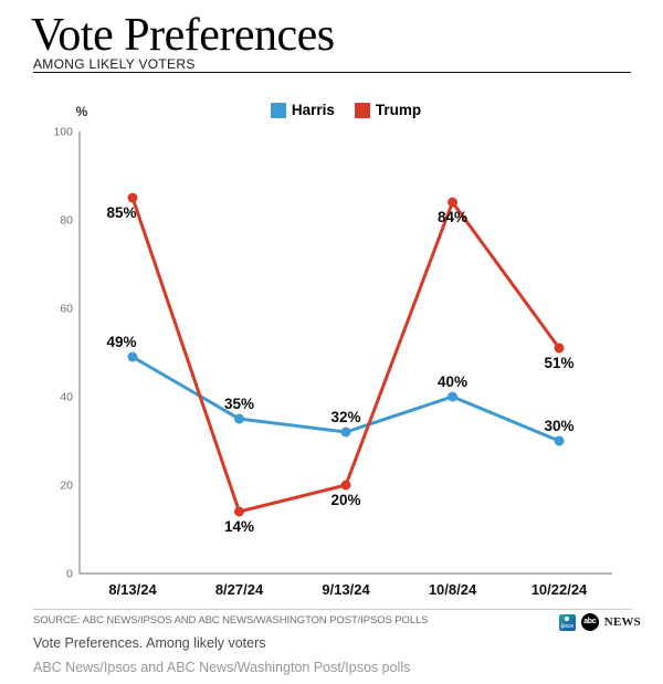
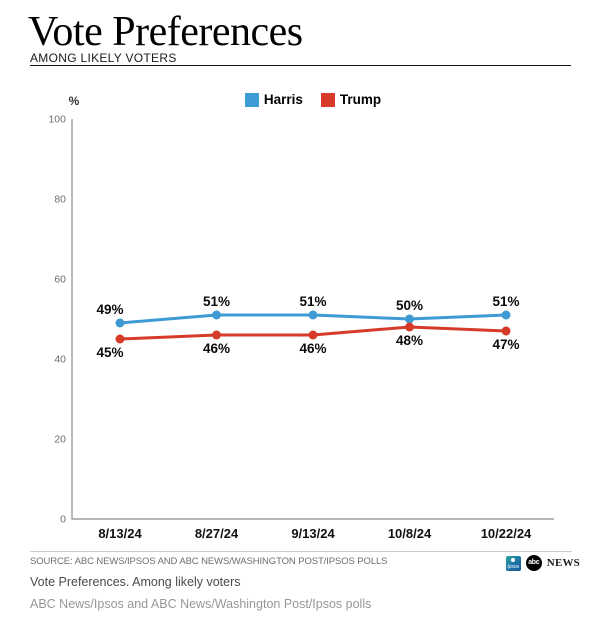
Trump/8/13/24: 85% -> 45%
Harris/8/27/24: 35% -> 51%
Trump/8/27/24: 14% -> 46%
Harris/9/13/24: 32% -> 51%
Trump/9/13/24: 20% -> 46%
Harris/10/8/24: 40% -> 50%
Trump/10/8/24: 84% -> 48%
Harris/10/22/24: 30% -> 51%
Trump/10/22/24: 51% -> 47%
